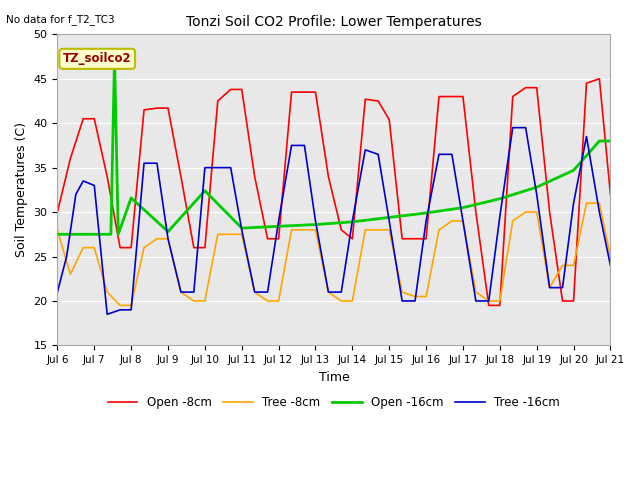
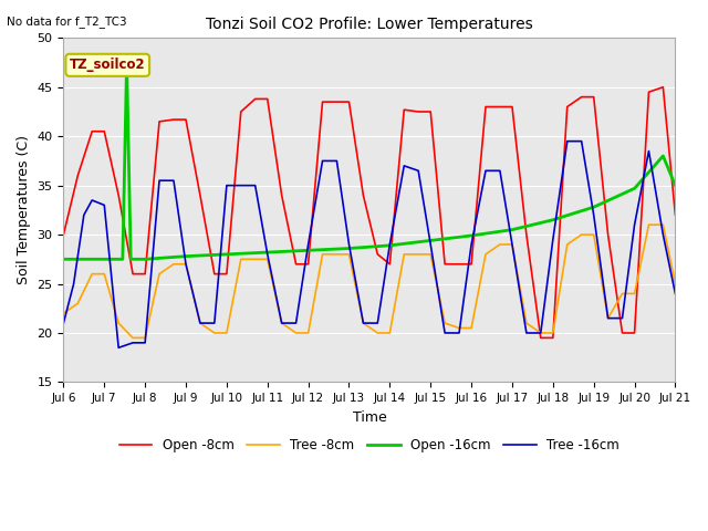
Tree -8cm/Jul 6: 28.0 -> 22.0
Open -16cm/Jul 8: 31.6 -> 27.5
Open -16cm/Jul 10: 32.4 -> 28.0
Open -8cm/Jul 15: 40.4 -> 42.5
Open -16cm/Jul 21: 38.0 -> 35.0
